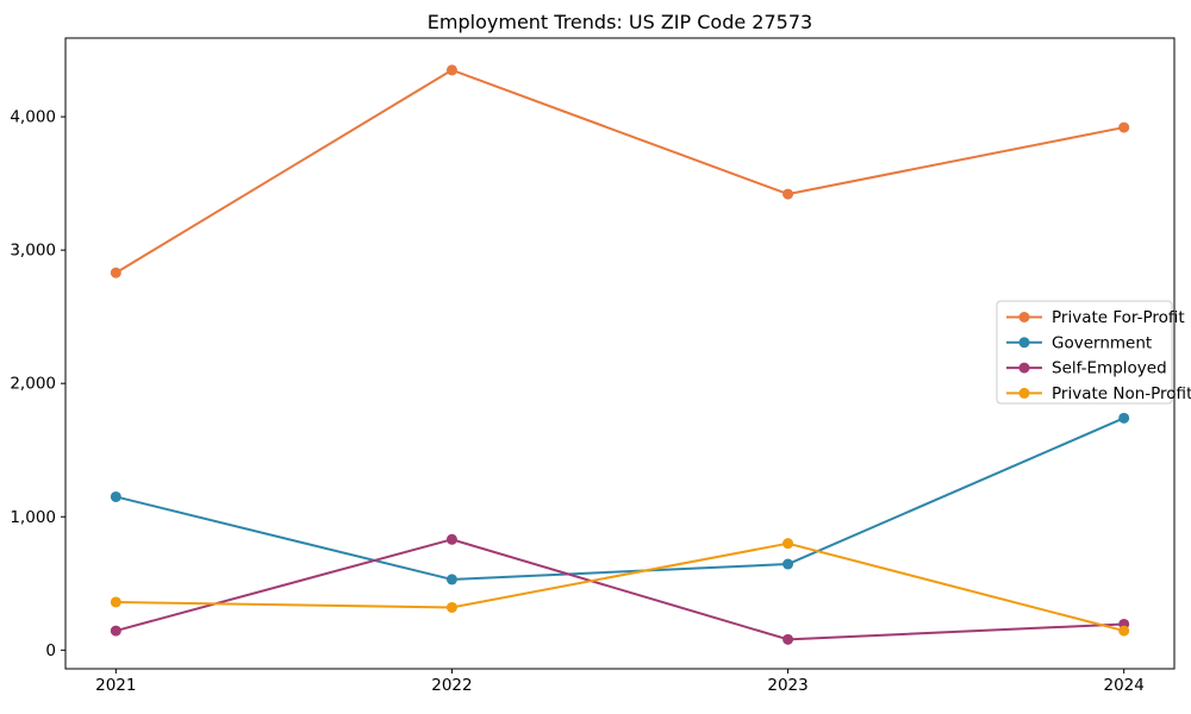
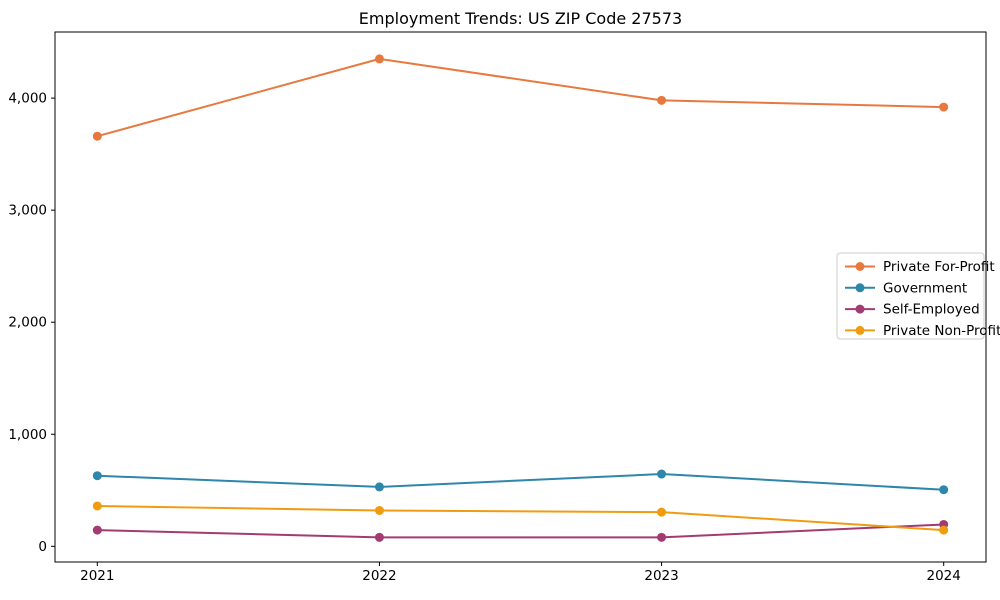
Private For-Profit/2021: 2830 -> 3660
Government/2021: 1150 -> 630
Self-Employed/2022: 830 -> 80
Private For-Profit/2023: 3420 -> 3980
Private Non-Profit/2023: 800 -> 300
Government/2024: 1740 -> 500
